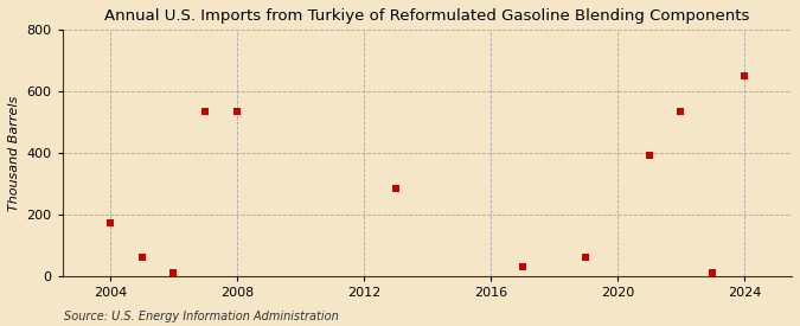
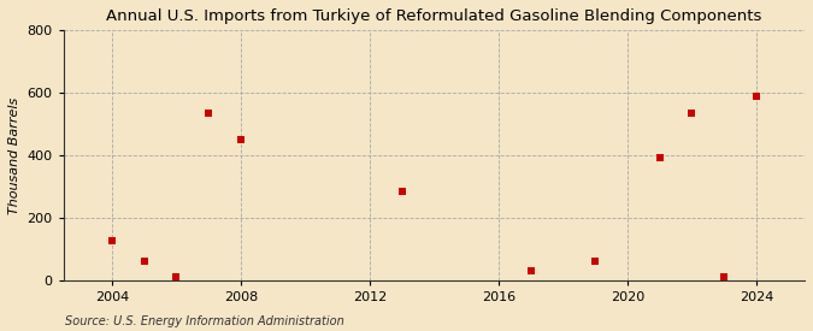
2004: 170 -> 125
2008: 535 -> 450
2024: 650 -> 590
